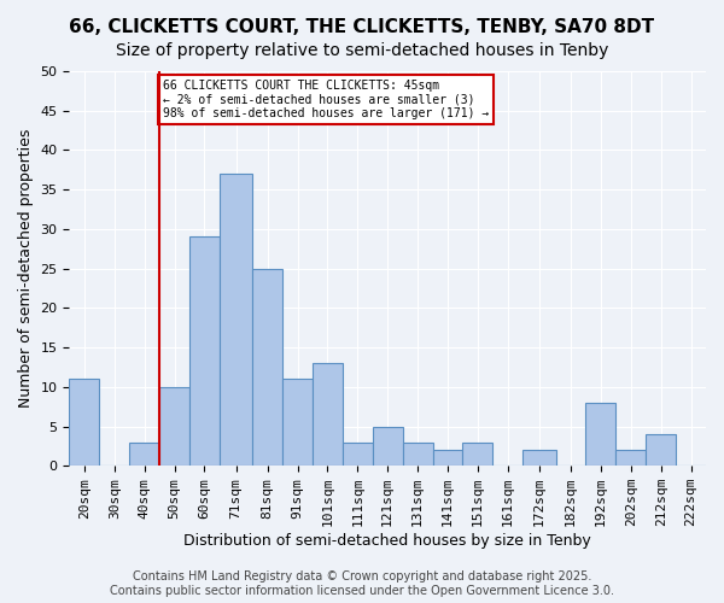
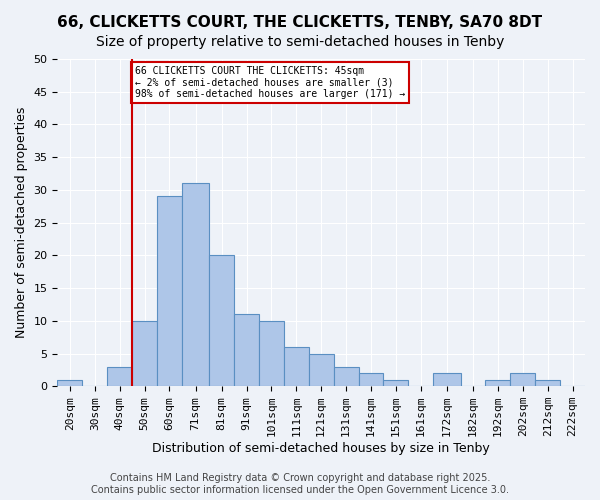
20sqm: 11 -> 1
71sqm: 37 -> 31
81sqm: 25 -> 20
101sqm: 13 -> 10
111sqm: 3 -> 6
151sqm: 3 -> 1
192sqm: 8 -> 1
212sqm: 4 -> 1
